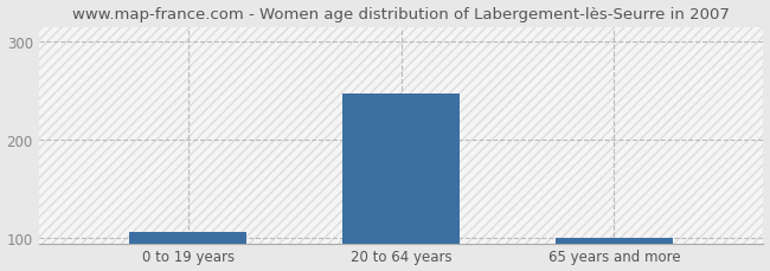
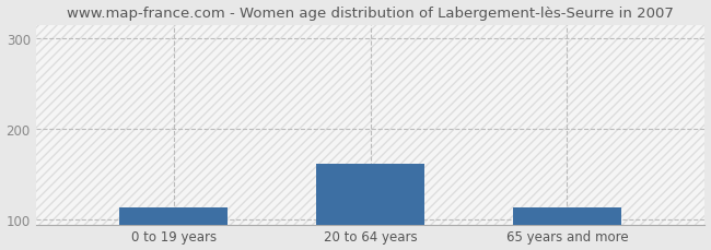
0 to 19 years: 107 -> 114
20 to 64 years: 248 -> 162
65 years and more: 101 -> 114
